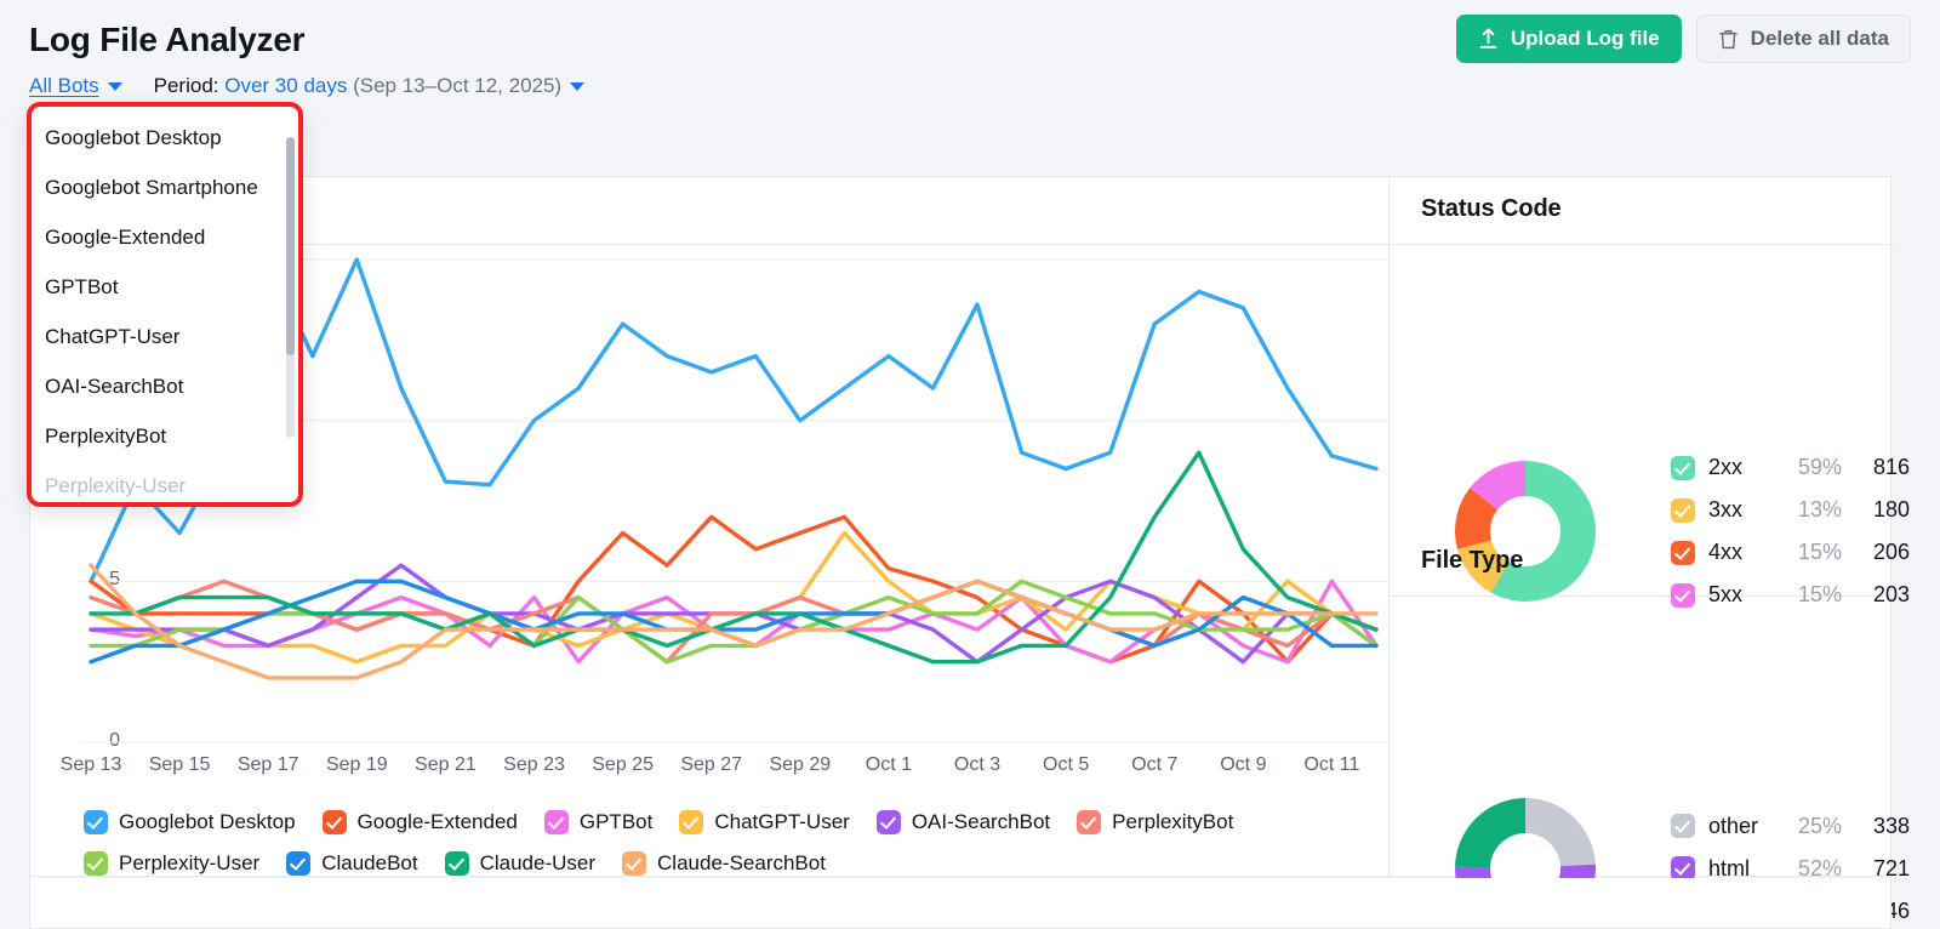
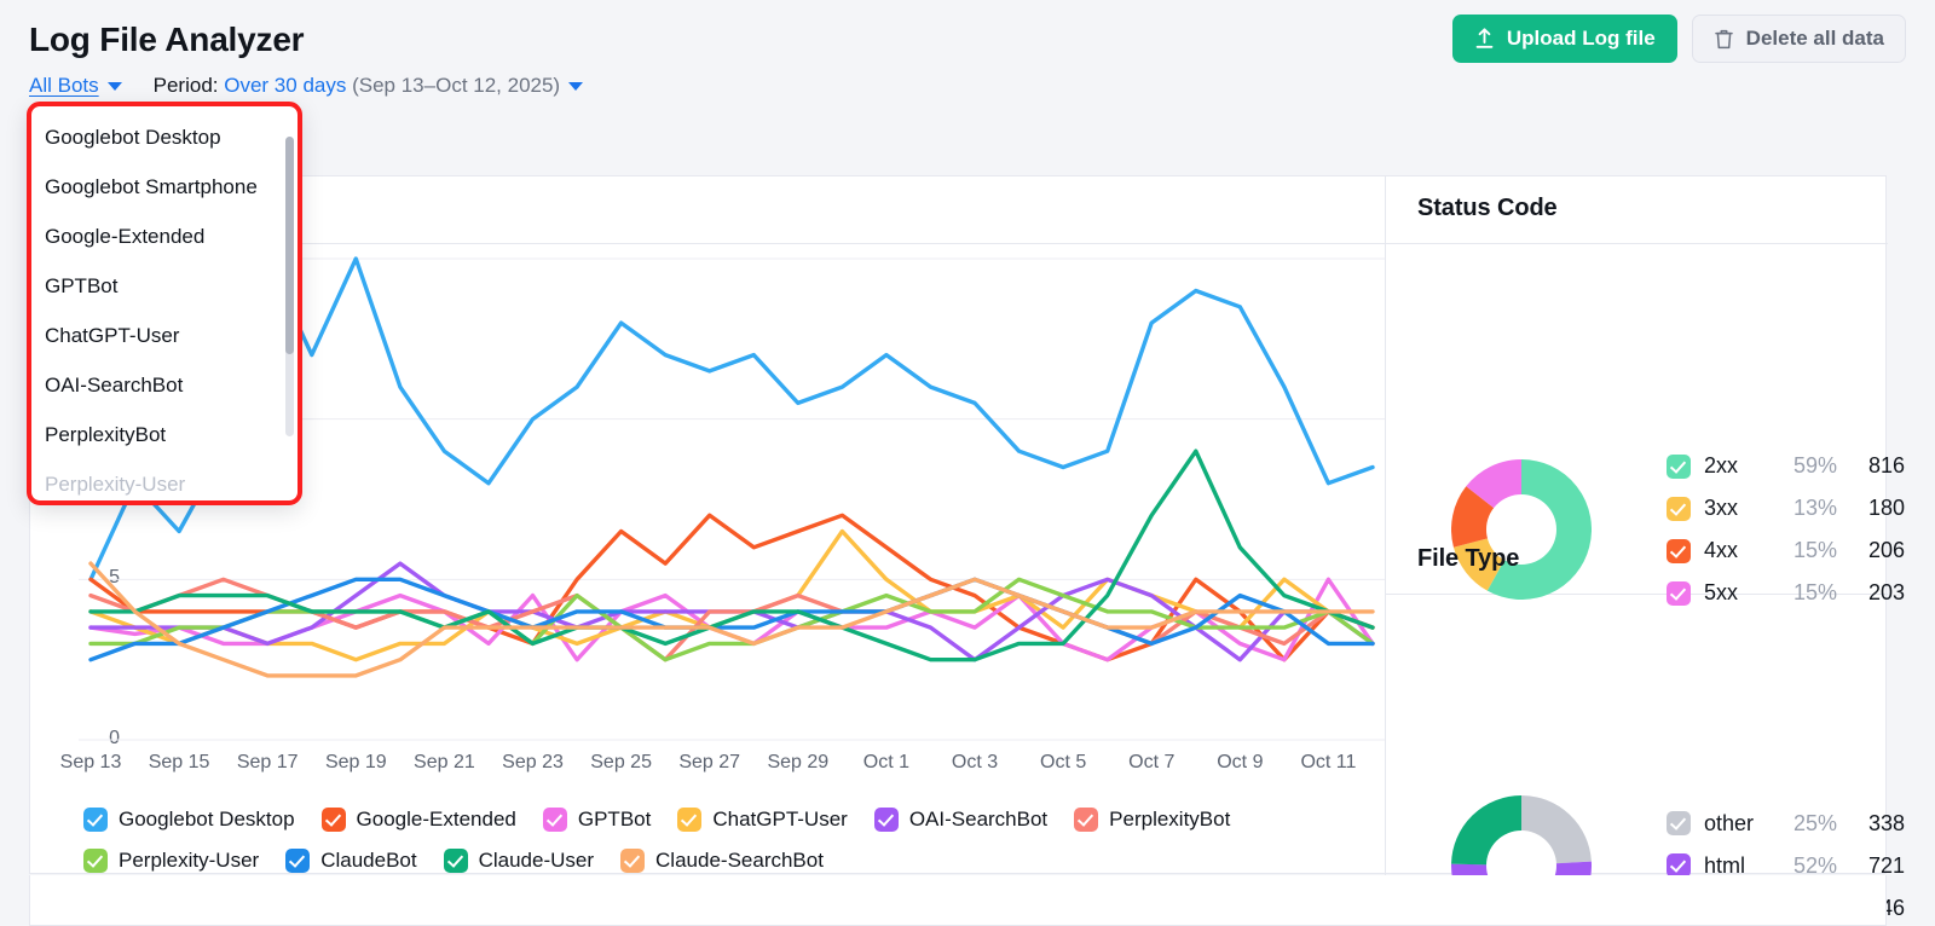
Googlebot Desktop/Sep 21: 8.1 -> 9.0
Googlebot Desktop/Sep 29: 10.0 -> 10.5
Google-Extended/Oct 1: 5.4 -> 6.0
Googlebot Desktop/Oct 3: 13.6 -> 10.5
Googlebot Desktop/Oct 11: 8.9 -> 8.0
